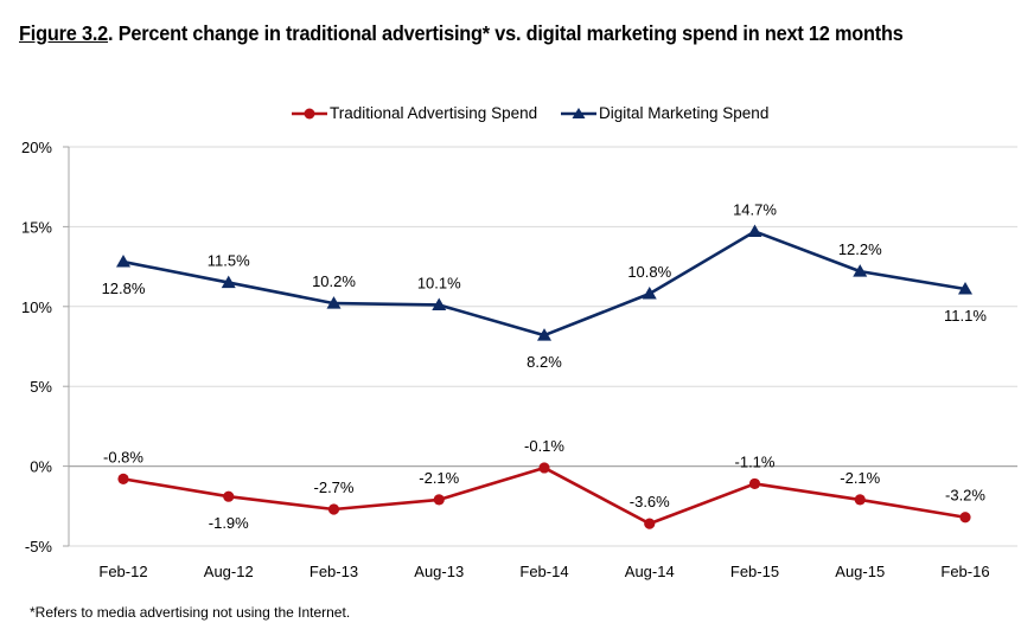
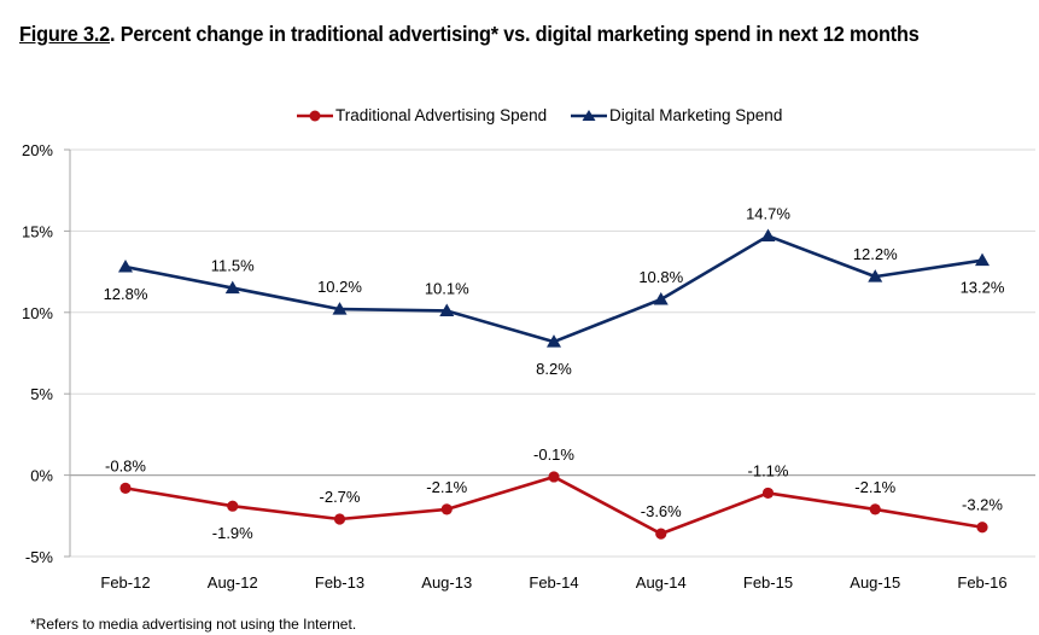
Digital Marketing Spend/Feb-16: 11.1% -> 13.2%
